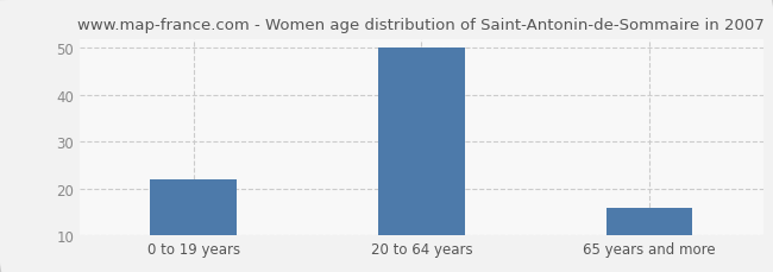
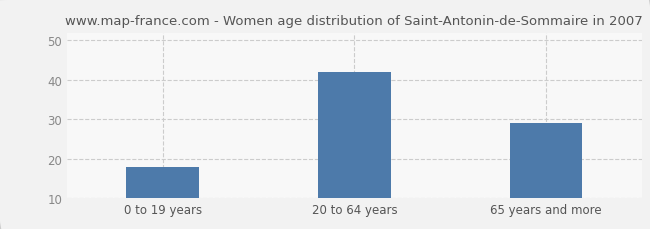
0 to 19 years: 22 -> 18
20 to 64 years: 50 -> 42
65 years and more: 16 -> 29
